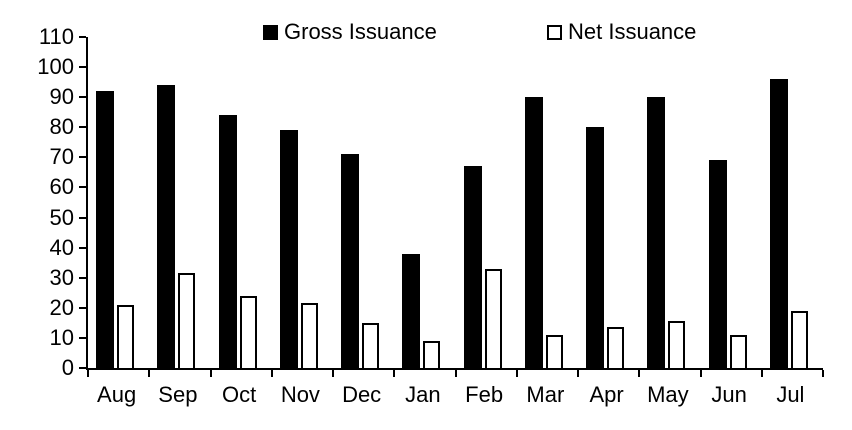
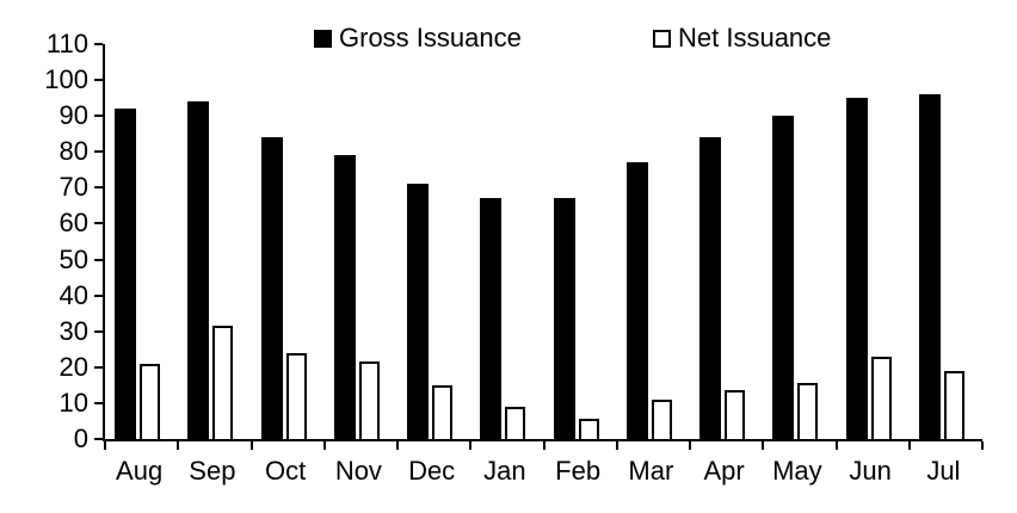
Gross Issuance/Jan: 38 -> 67
Net Issuance/Feb: 33 -> 6
Gross Issuance/Mar: 90 -> 77
Gross Issuance/Apr: 80 -> 84
Gross Issuance/Jun: 69 -> 95
Net Issuance/Jun: 11 -> 23
